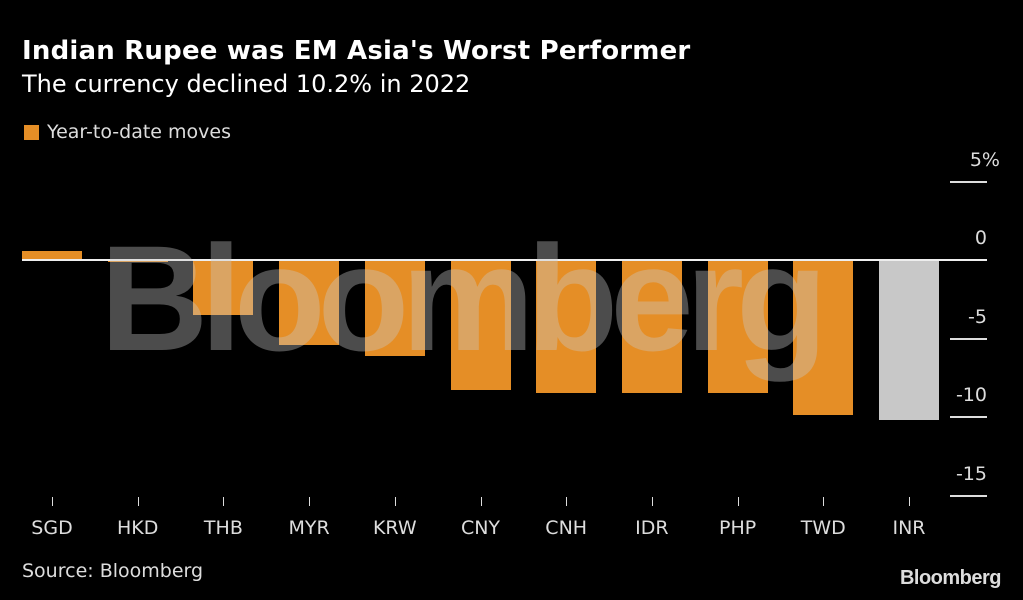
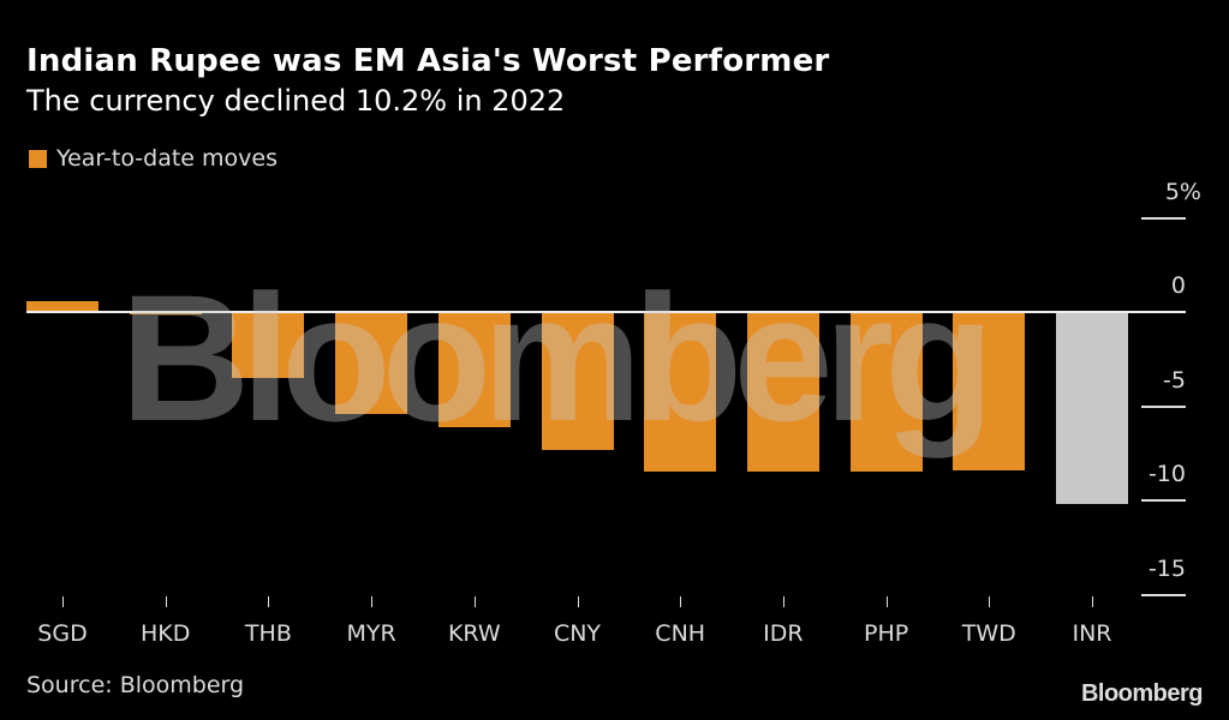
CNY: -8.3 -> -7.3
TWD: -9.9 -> -8.4
